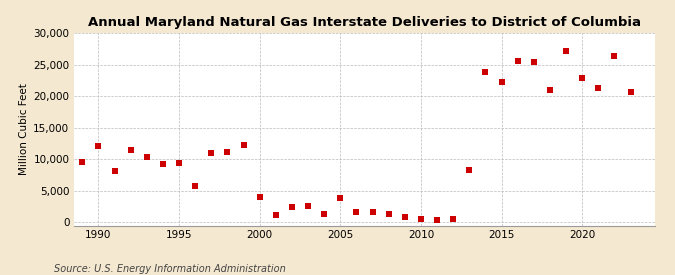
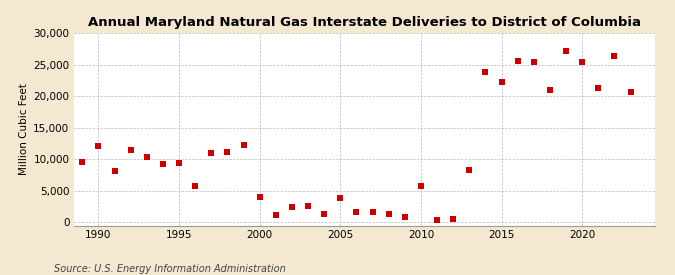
2010: 600 -> 5,800
2020: 22,900 -> 25,400
